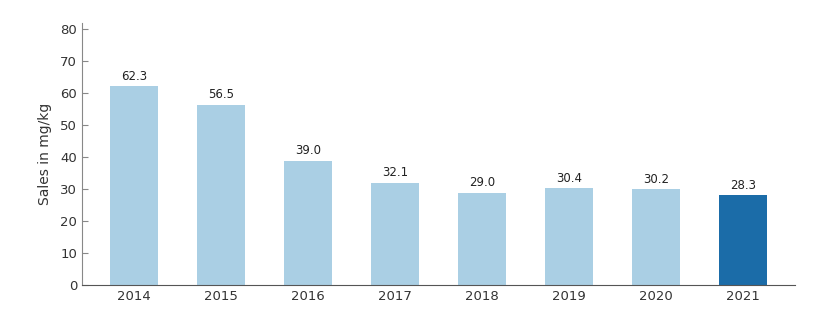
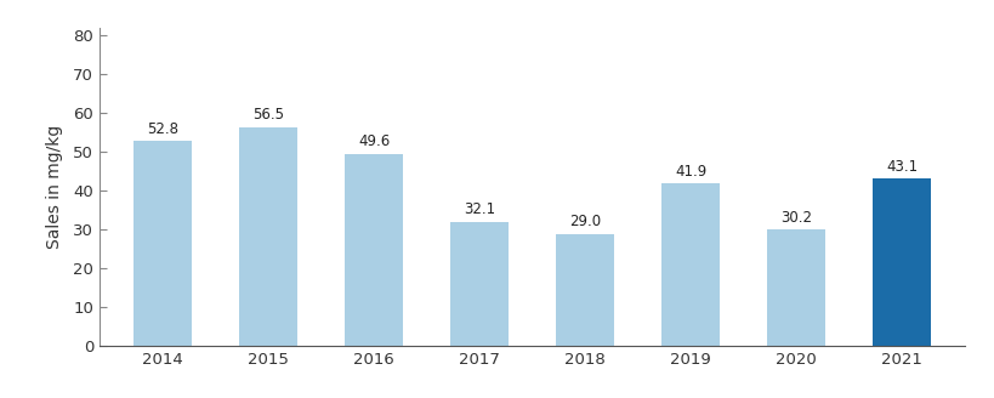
2014: 62.3 -> 52.8
2016: 39.0 -> 49.6
2019: 30.4 -> 41.9
2021: 28.3 -> 43.1
